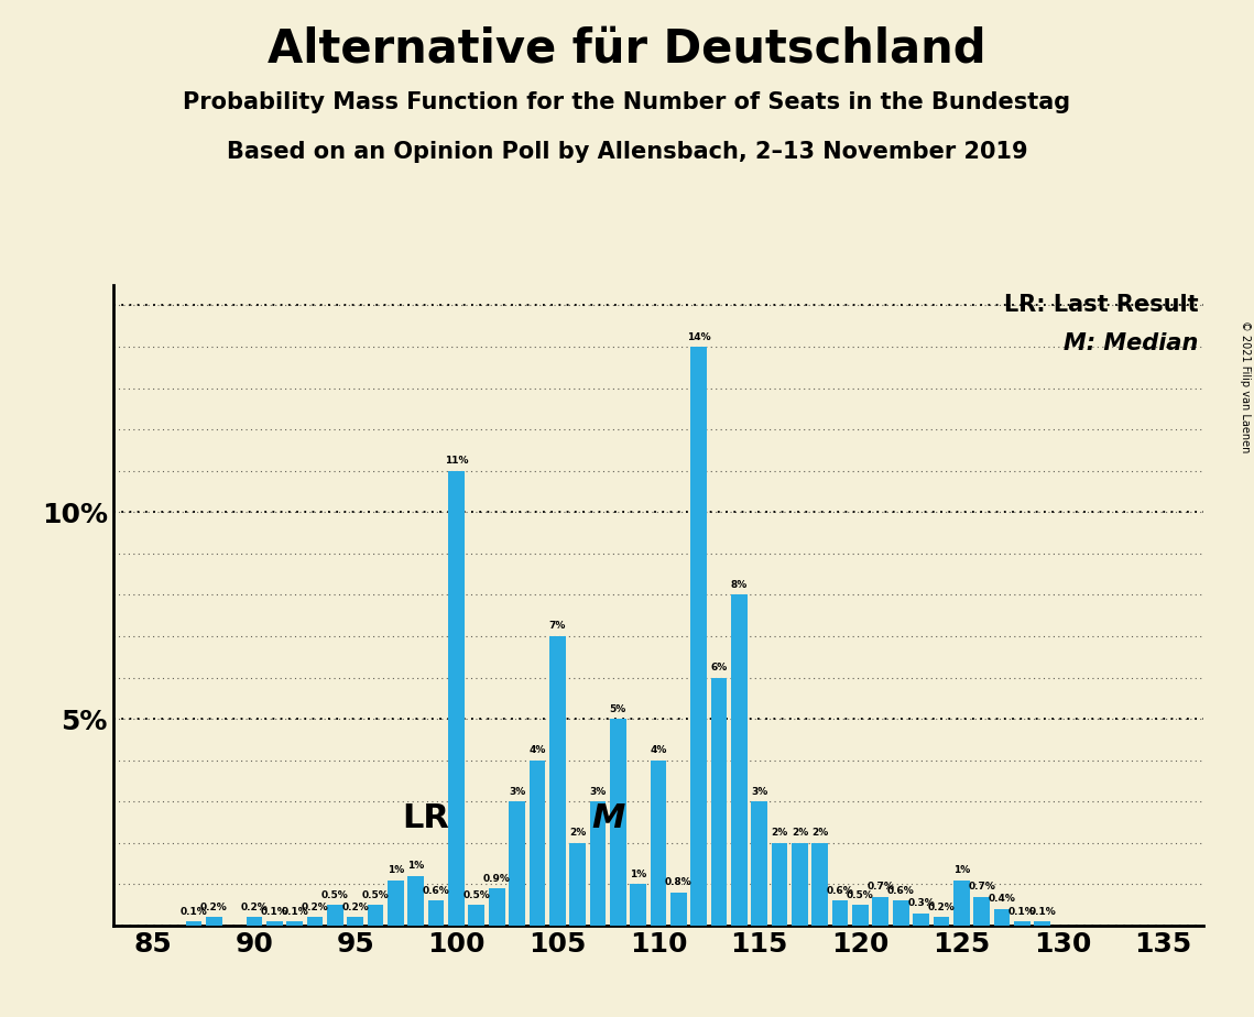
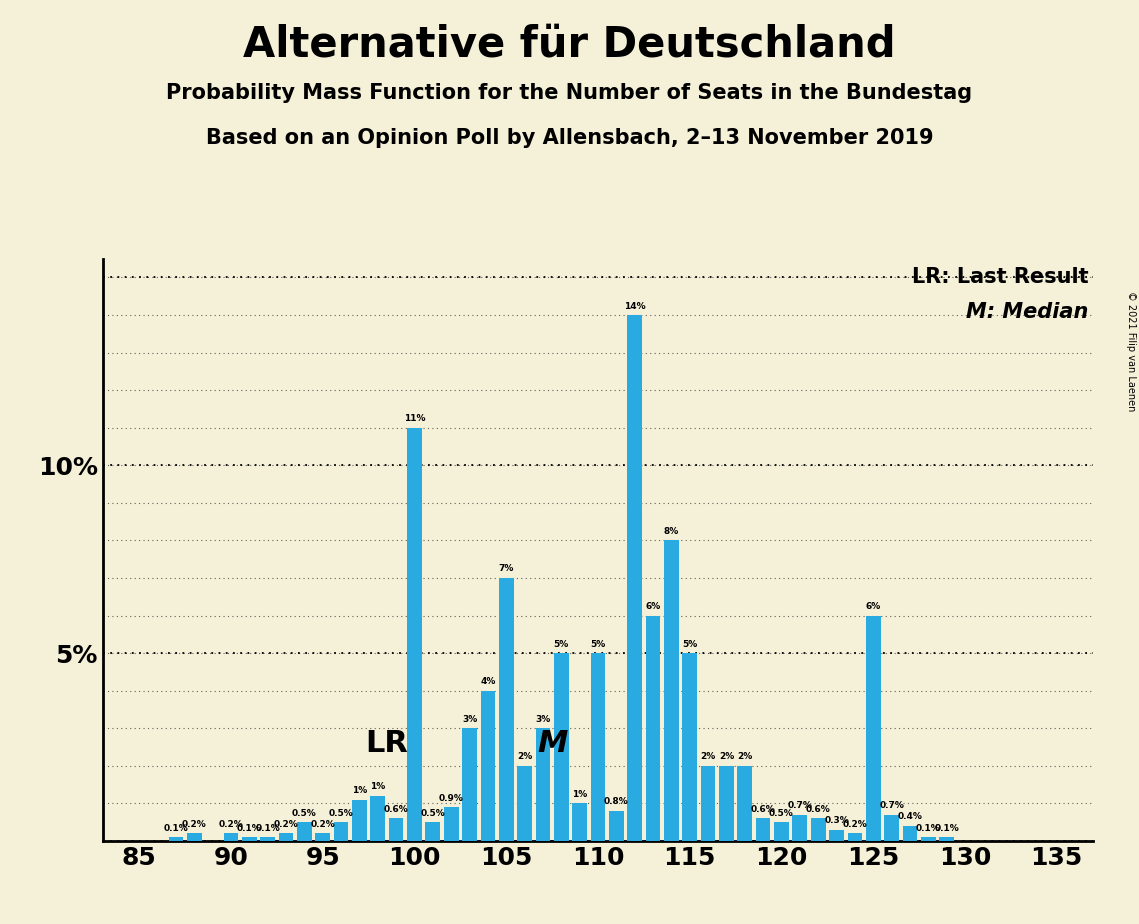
110: 4% -> 5%
115: 3% -> 5%
125: 1% -> 6%
